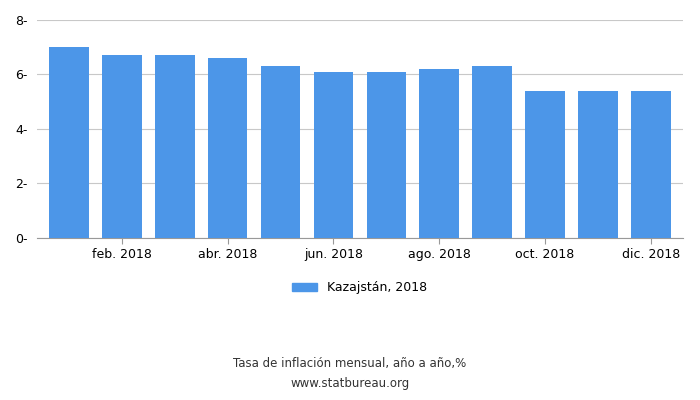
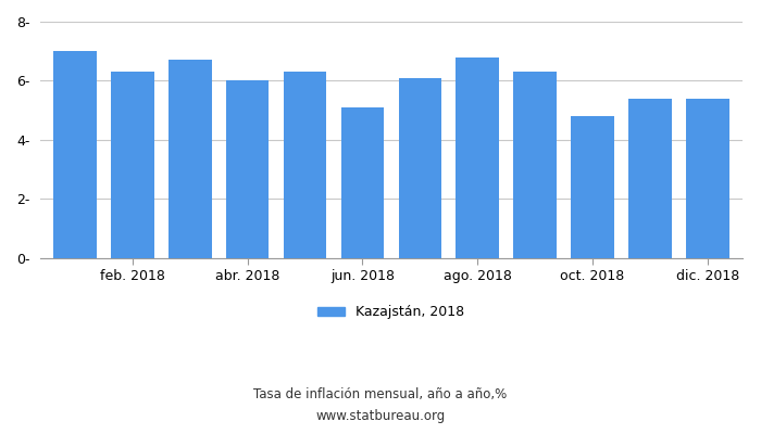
feb. 2018: 6.7- -> 6.3-
abr. 2018: 6.6- -> 6.0-
jun. 2018: 6.1- -> 5.1-
ago. 2018: 6.2- -> 6.8-
oct. 2018: 5.4- -> 4.8-
